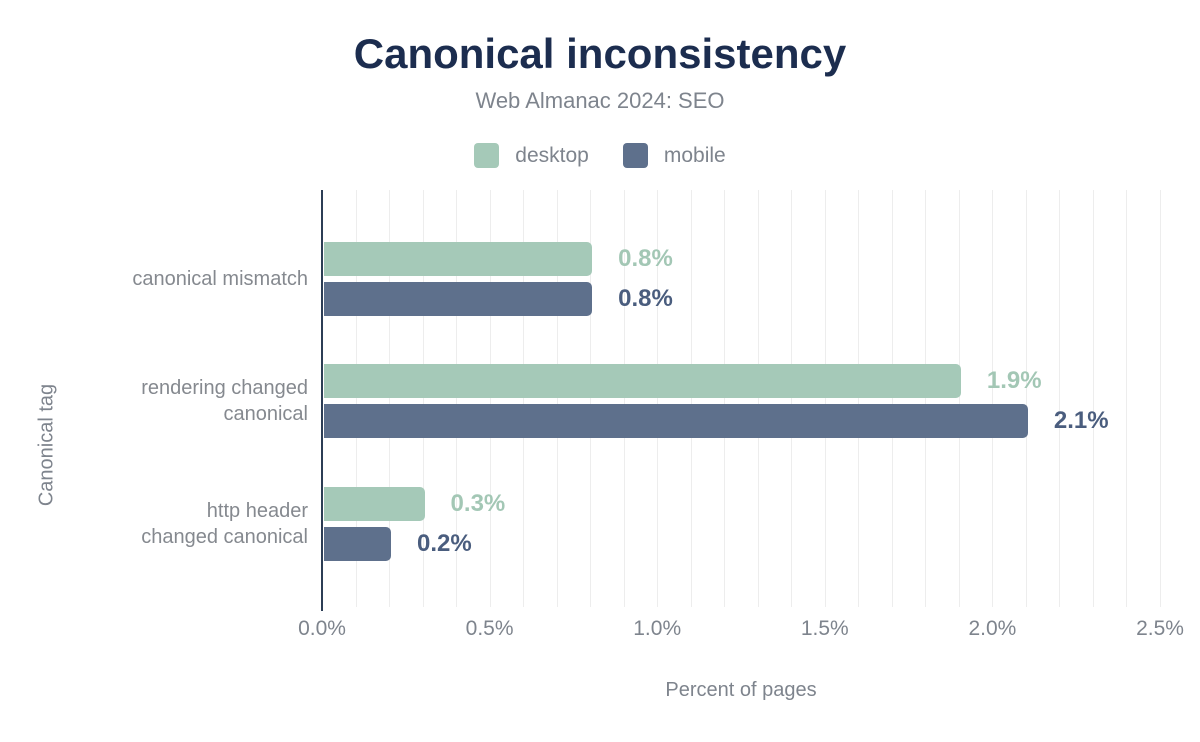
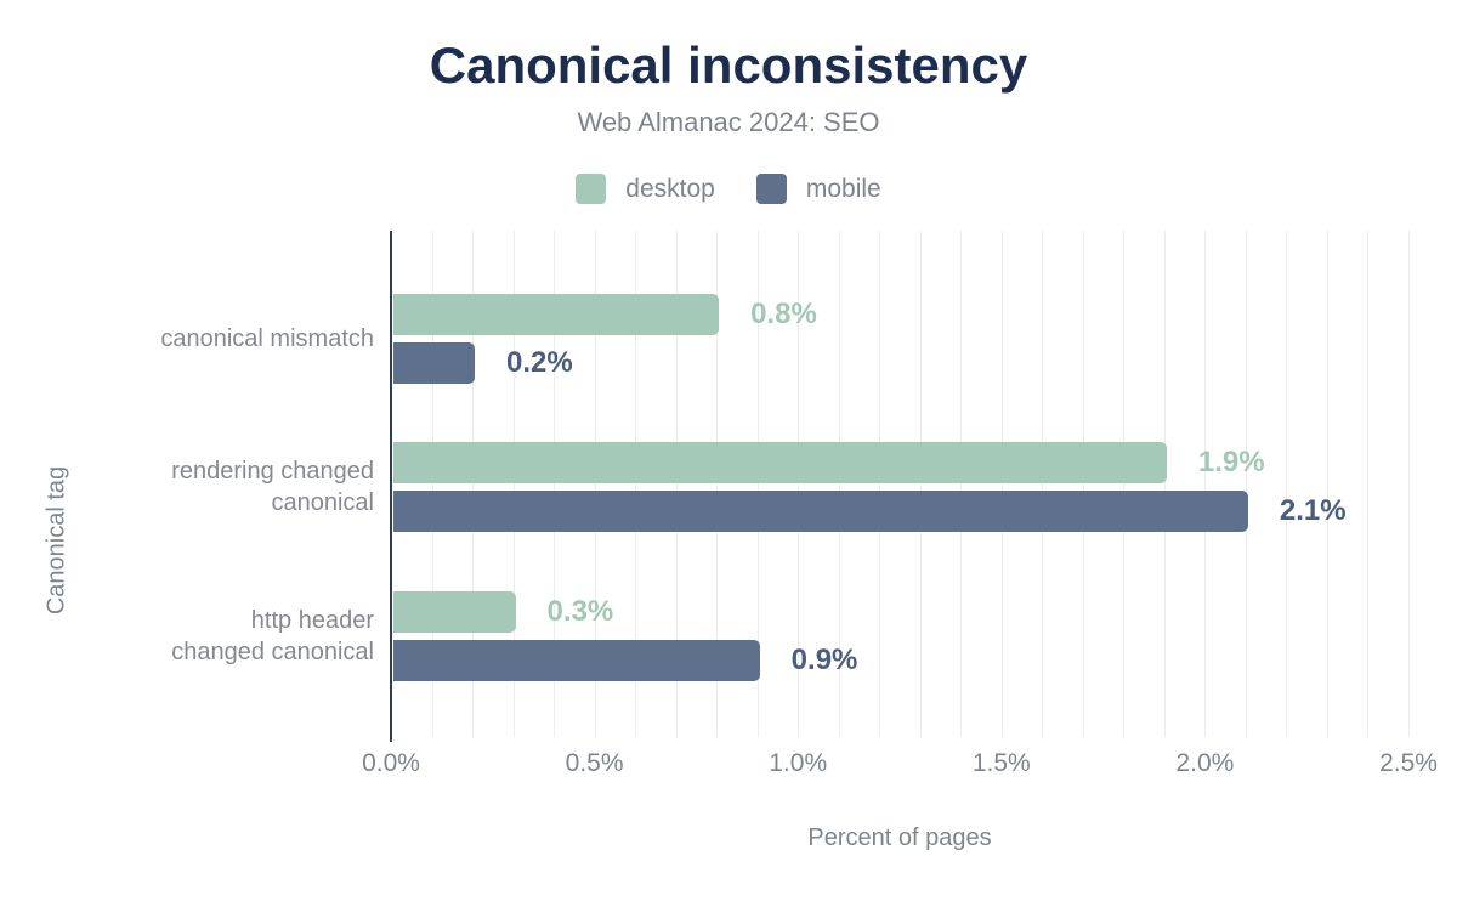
mobile/canonical mismatch: 0.8% -> 0.2%
mobile/http header changed canonical: 0.2% -> 0.9%
